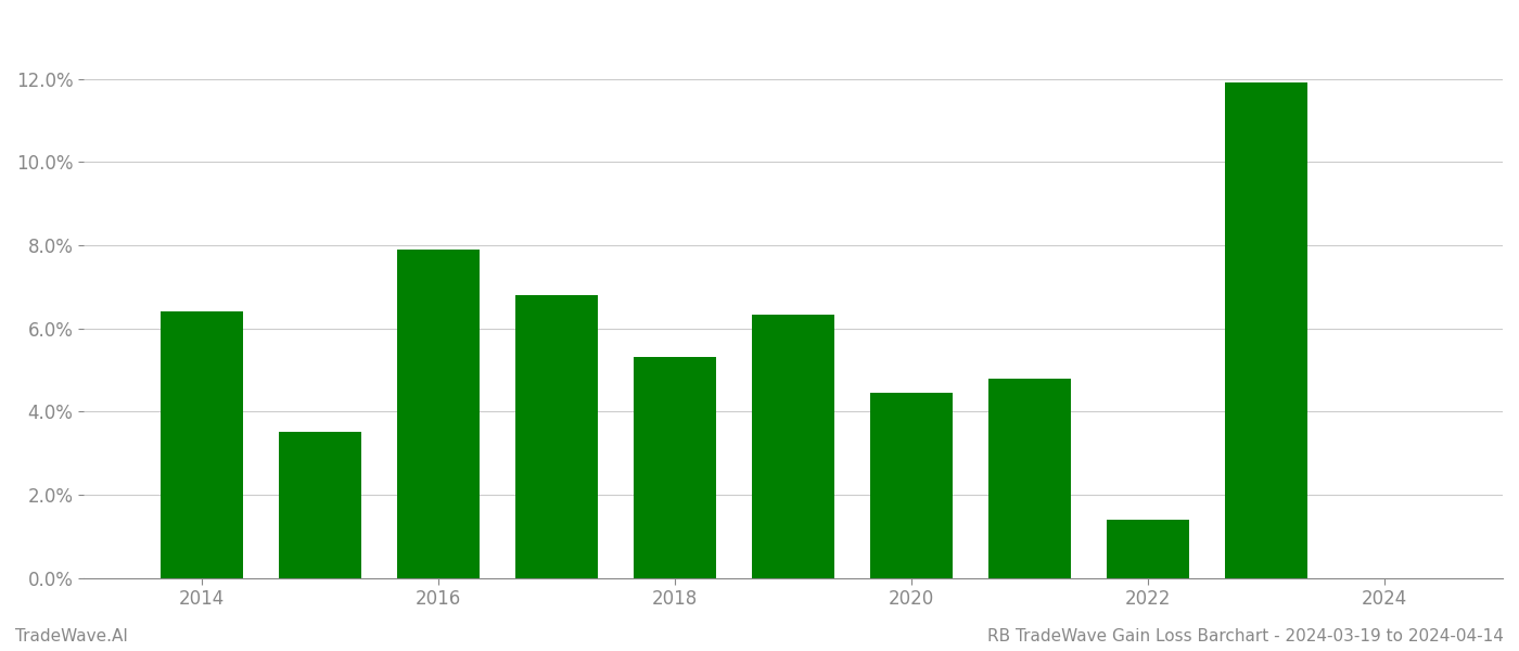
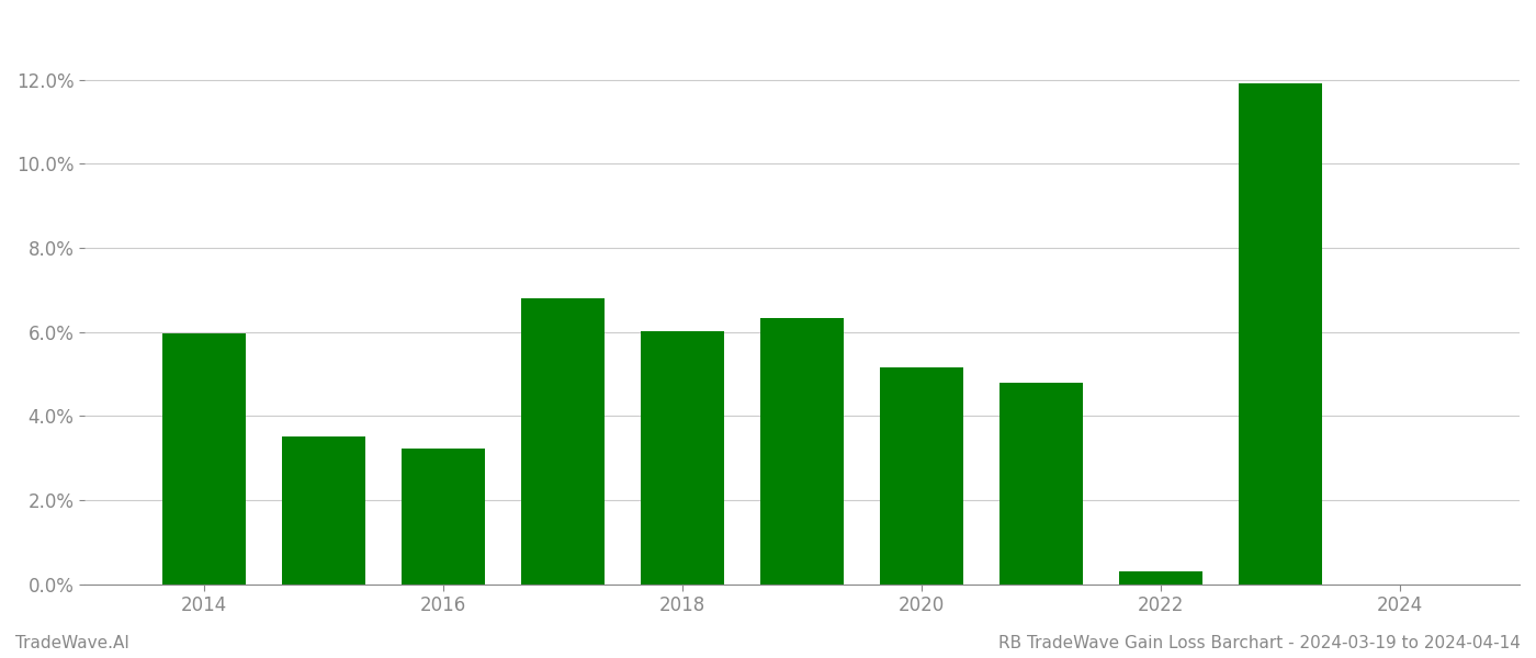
2014: 6.40% -> 5.97%
2016: 7.90% -> 3.23%
2018: 5.30% -> 6.01%
2020: 4.45% -> 5.15%
2022: 1.40% -> 0.30%
